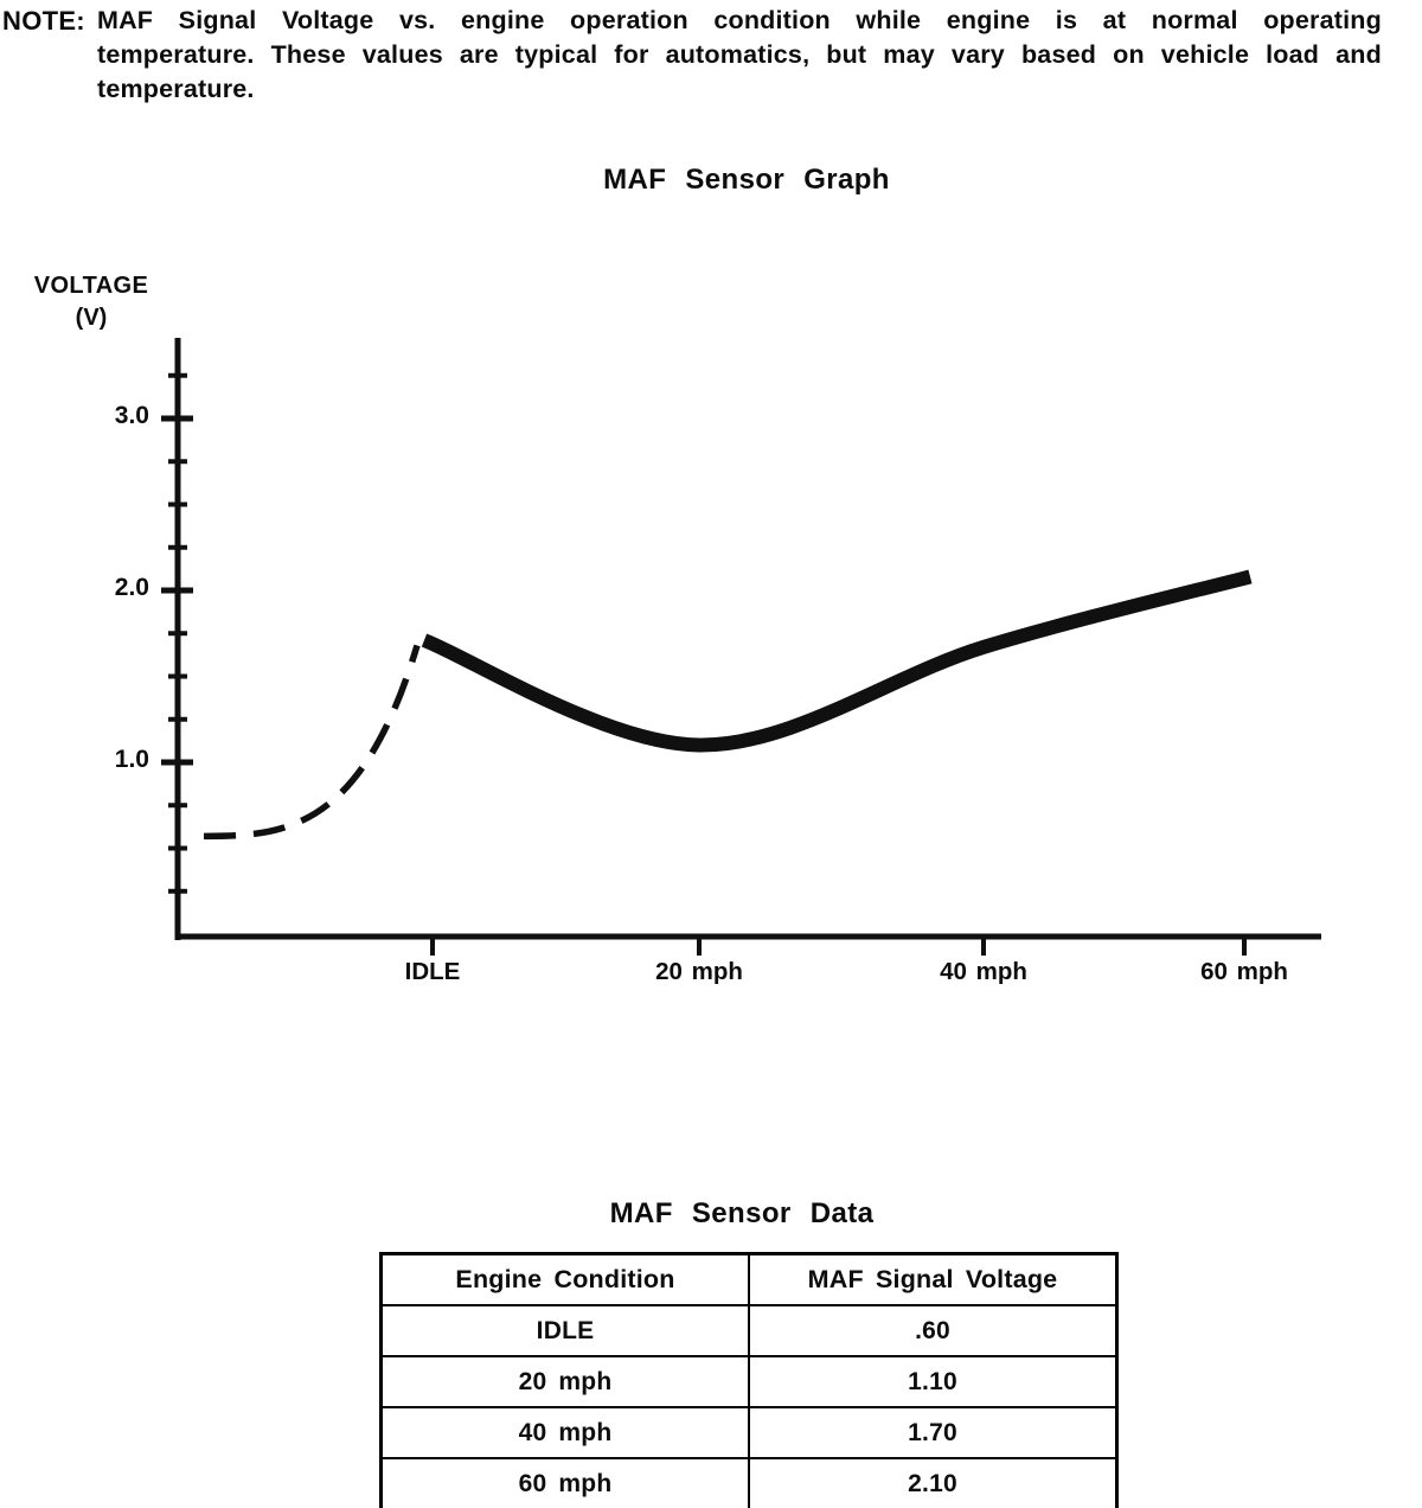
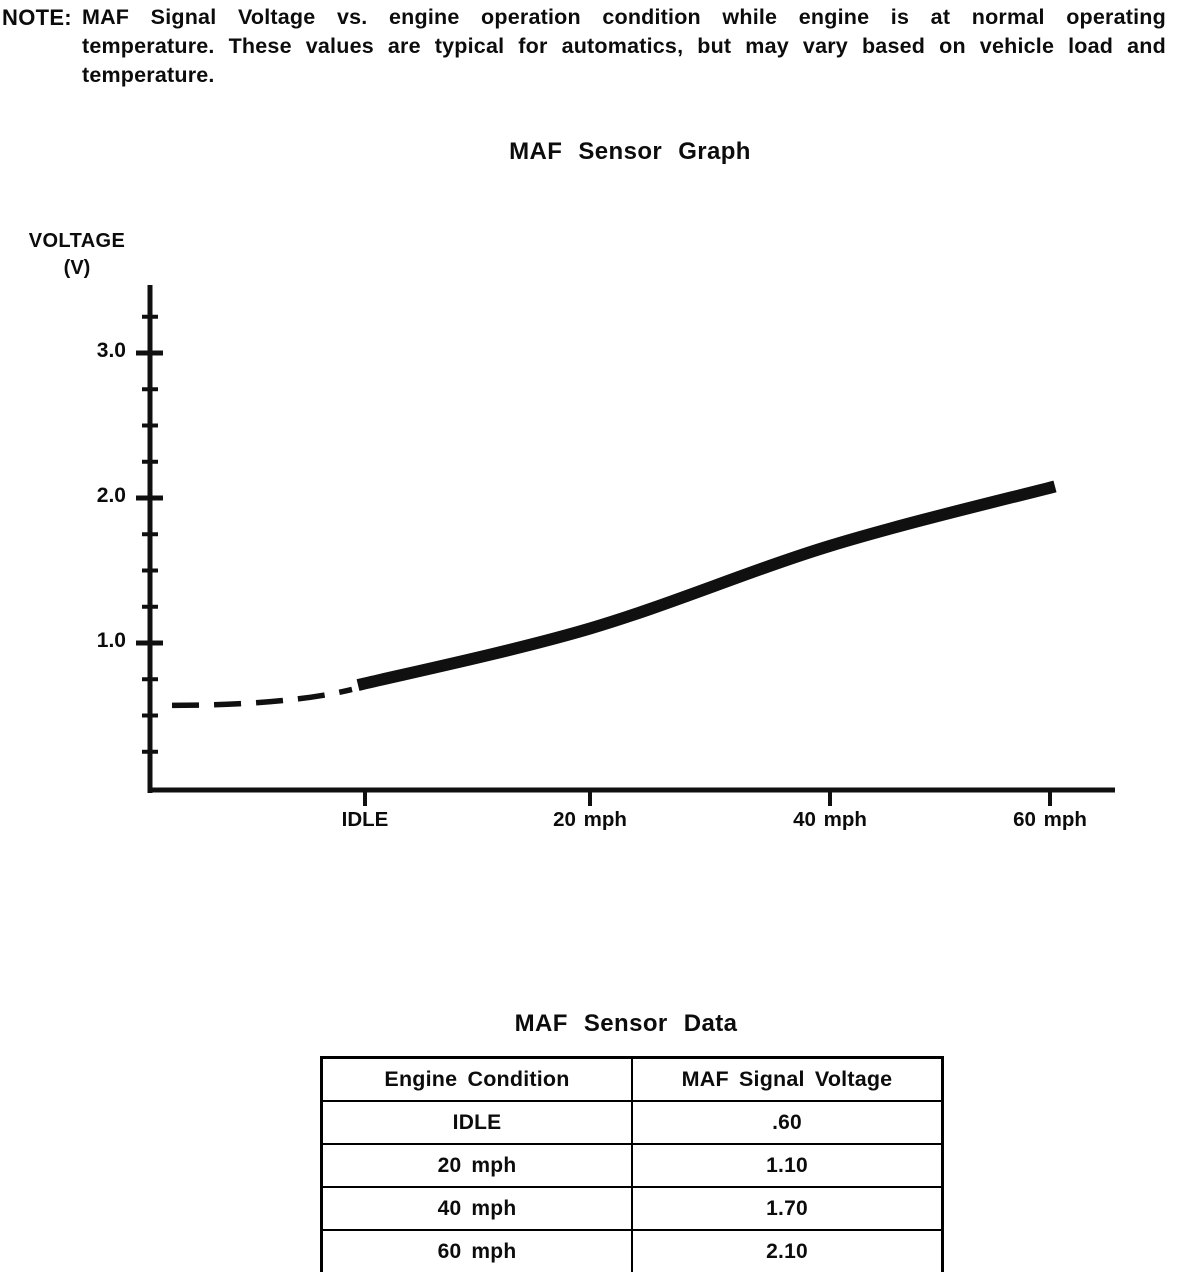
IDLE: 1.6 -> 0.6
